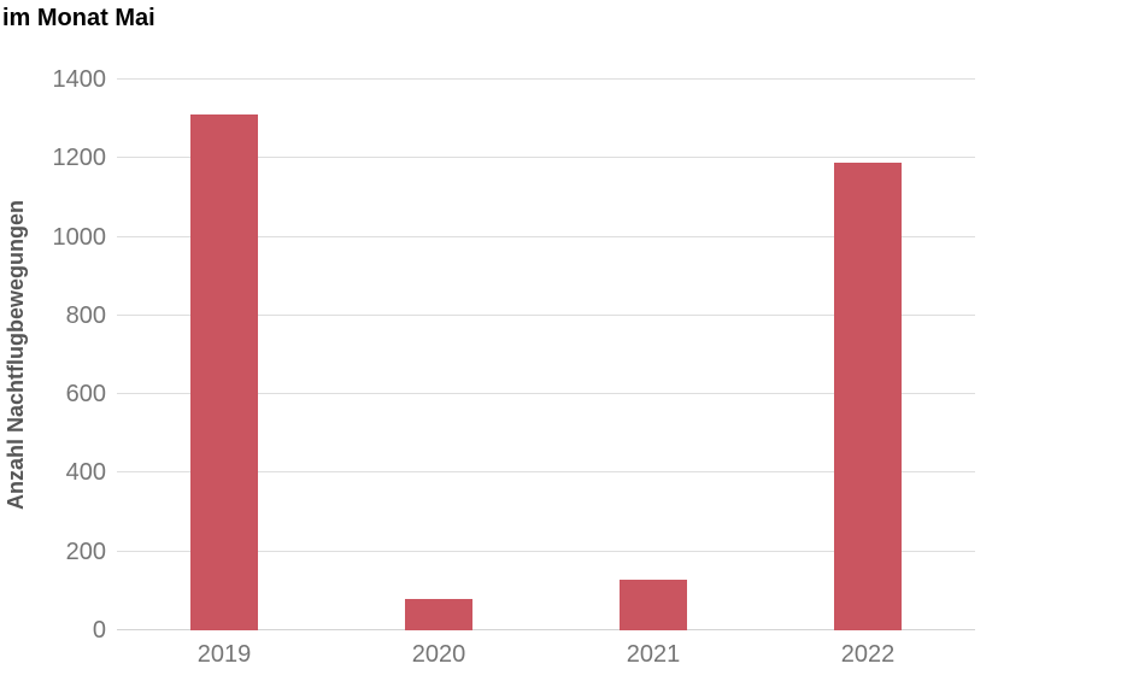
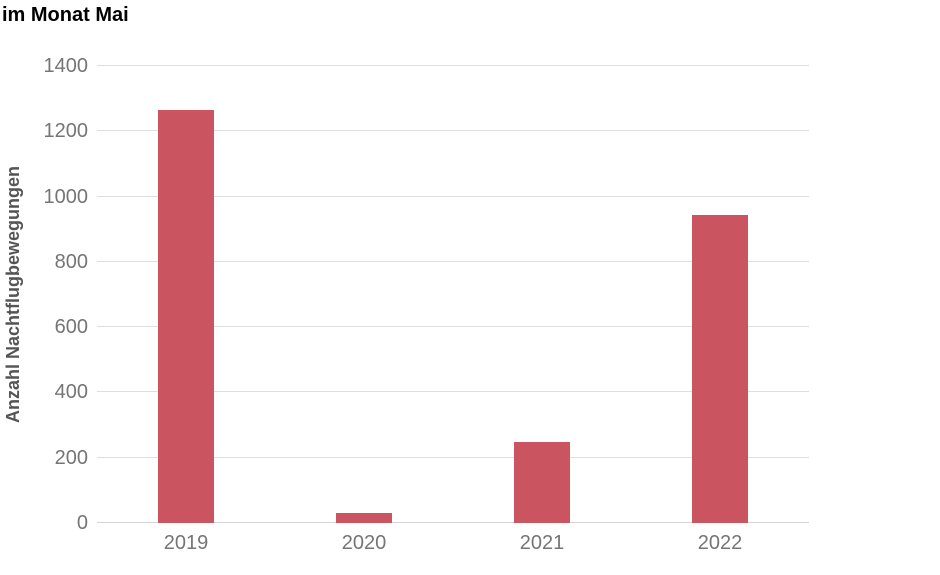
2019: 1310 -> 1260
2020: 80 -> 30
2021: 130 -> 250
2022: 1190 -> 940
